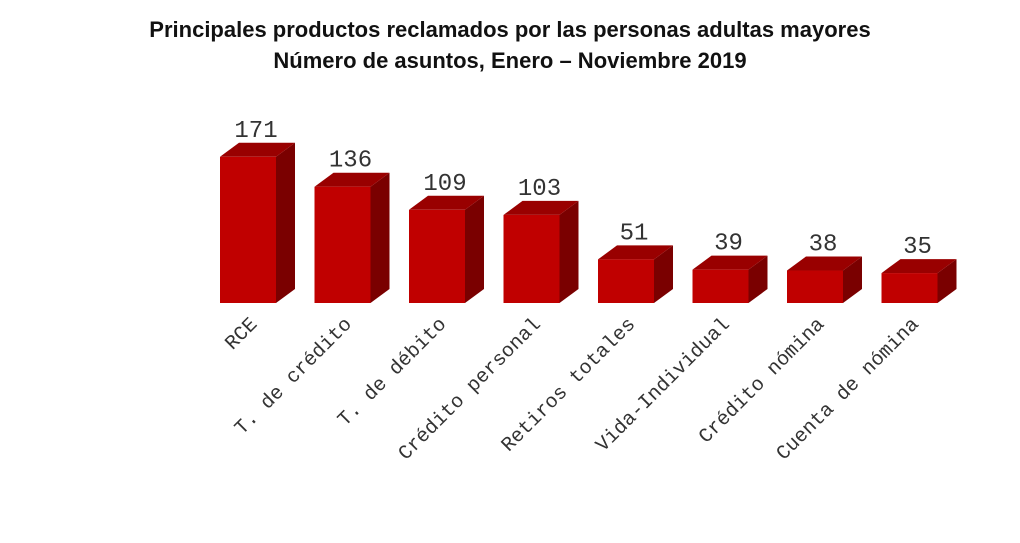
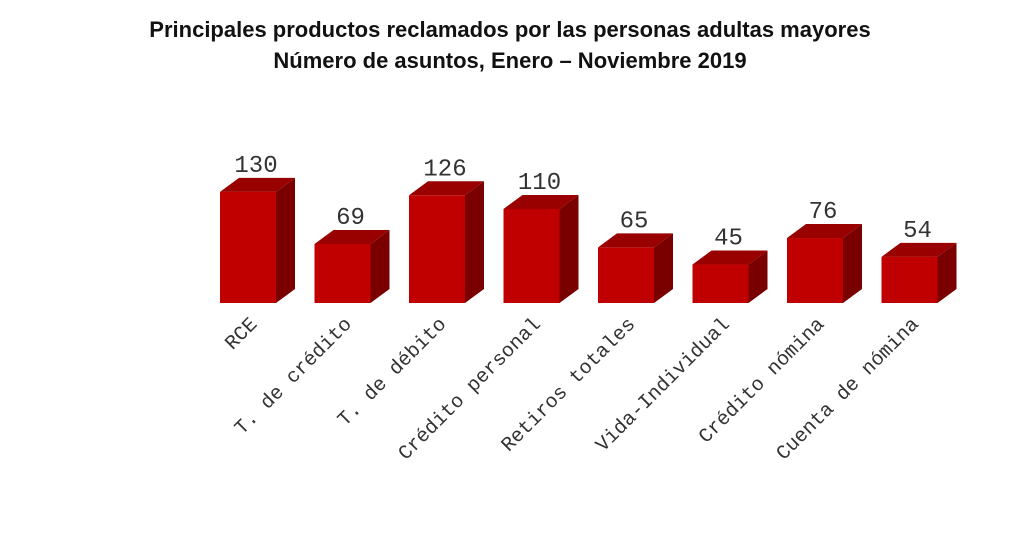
RCE: 171 -> 130
T. de crédito: 136 -> 69
T. de débito: 109 -> 126
Crédito personal: 103 -> 110
Retiros totales: 51 -> 65
Vida-Individual: 39 -> 45
Crédito nómina: 38 -> 76
Cuenta de nómina: 35 -> 54
